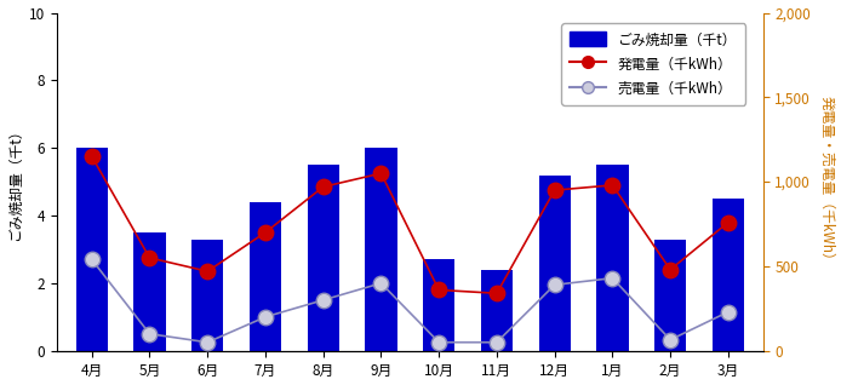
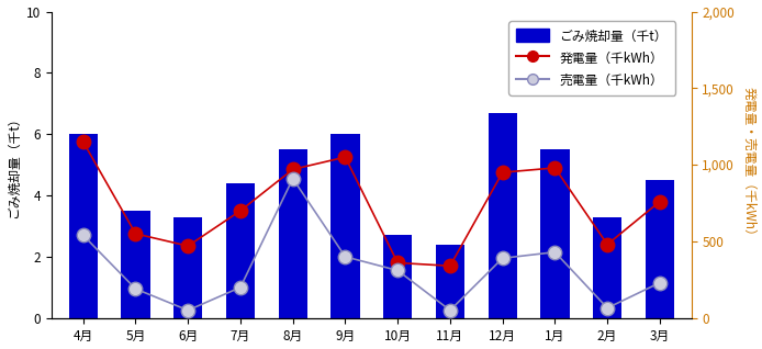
売電量（千kWh）/5月: 100 -> 190
売電量（千kWh）/8月: 300 -> 910
売電量（千kWh）/10月: 50 -> 310
ごみ焼却量（千t）/12月: 5.2 -> 6.7
